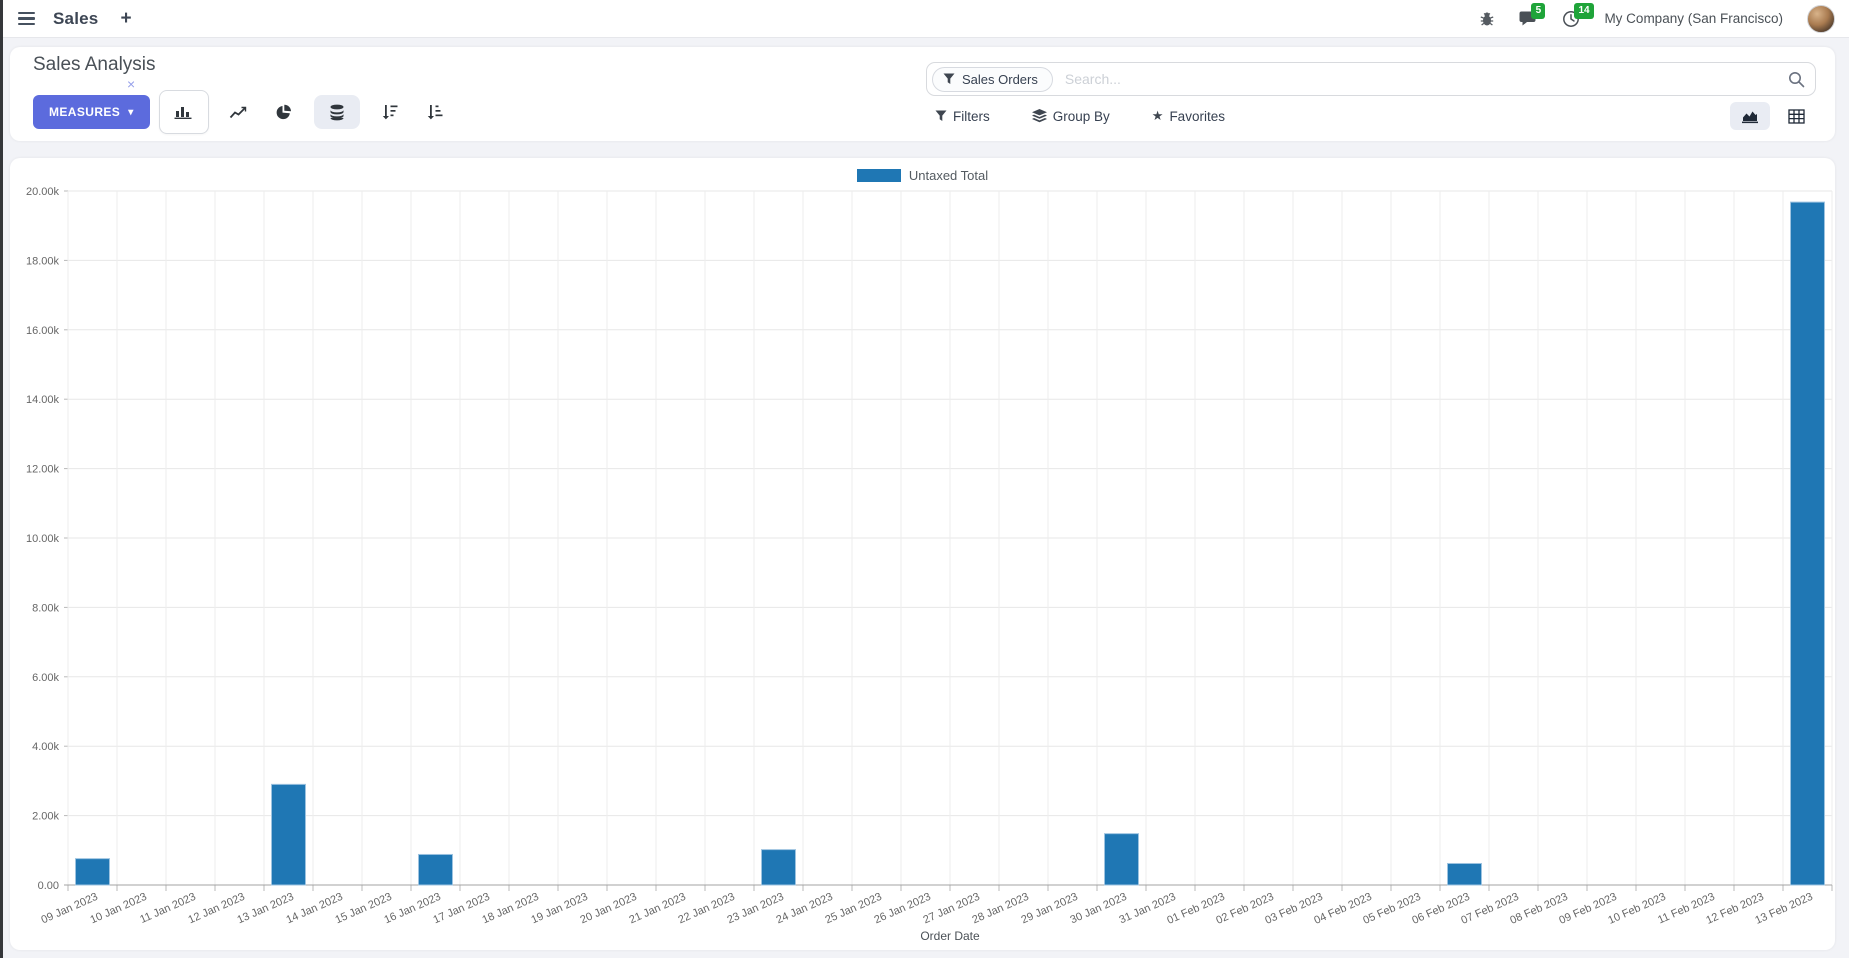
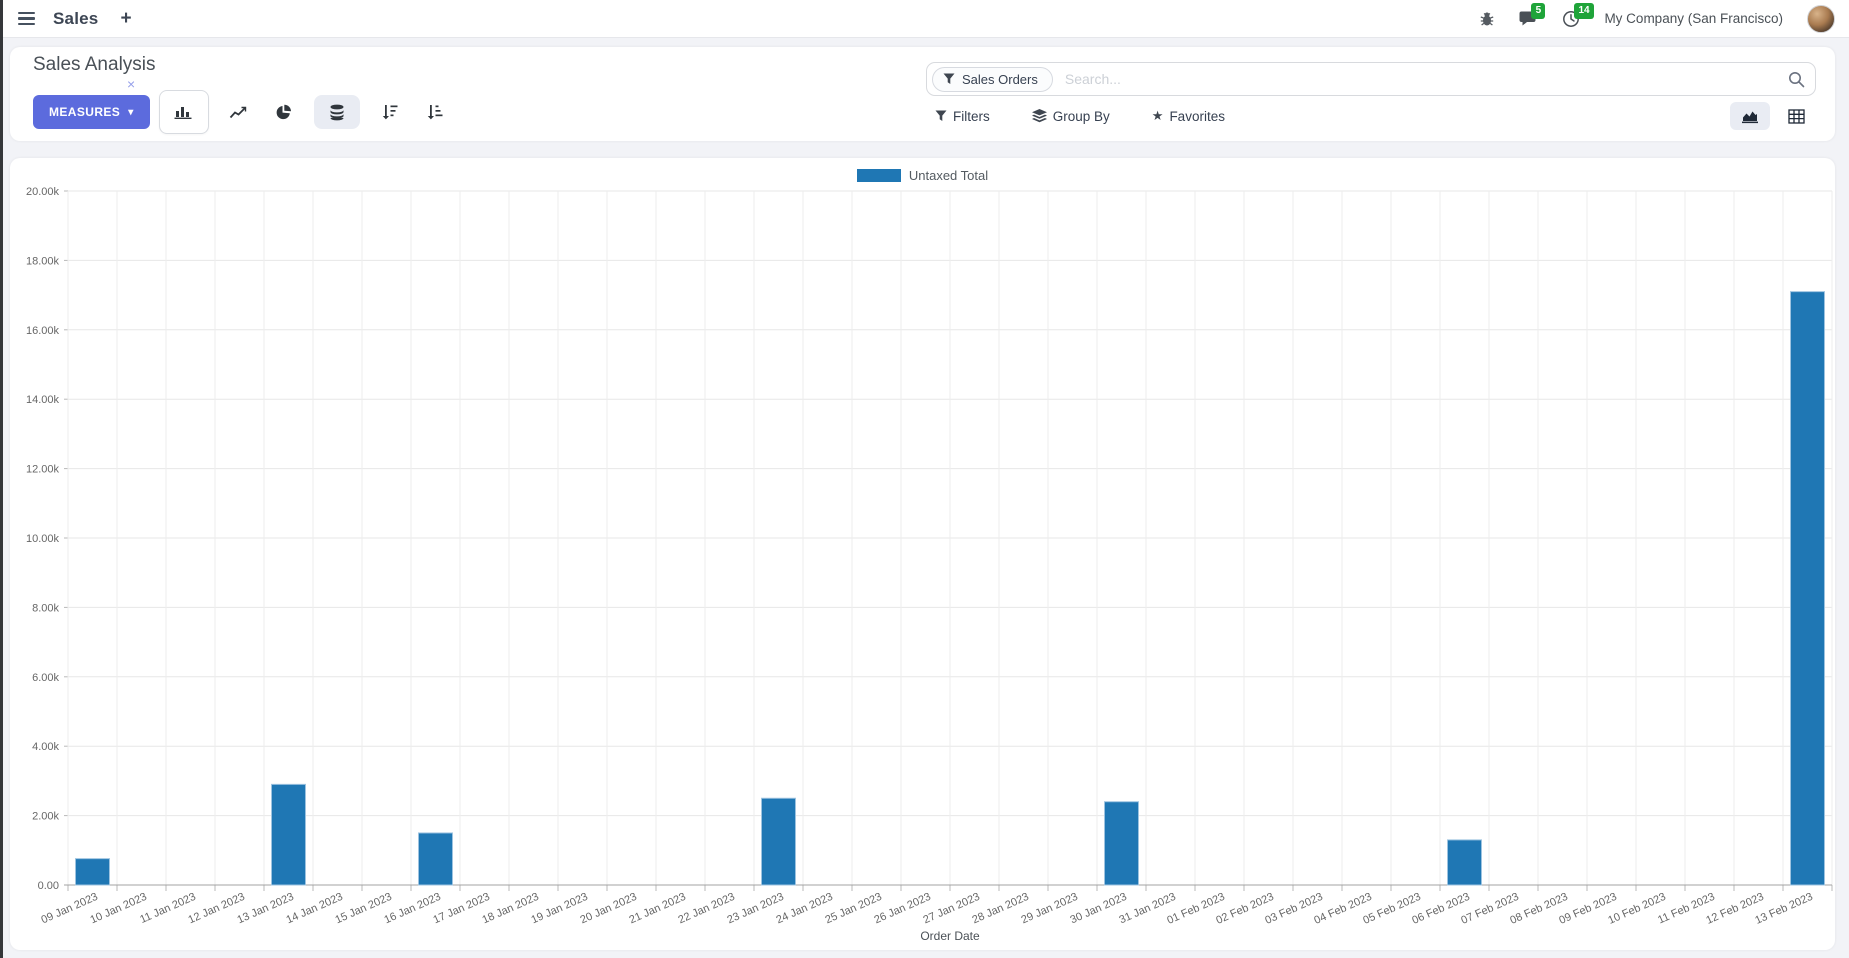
16 Jan 2023: 0.9k -> 1.5k
23 Jan 2023: 1.0k -> 2.5k
30 Jan 2023: 1.5k -> 2.4k
06 Feb 2023: 0.6k -> 1.3k
13 Feb 2023: 19.7k -> 17.1k
